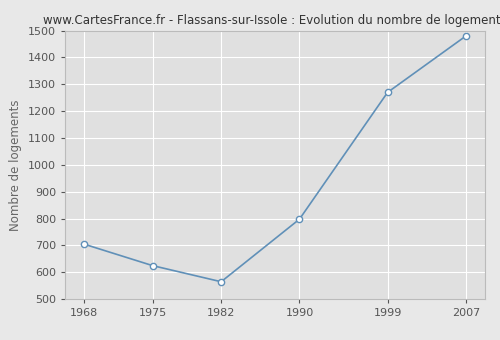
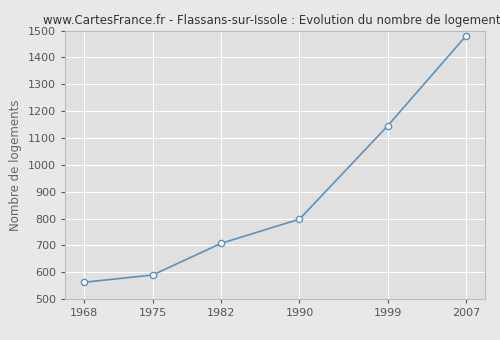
1968: 705 -> 563
1975: 625 -> 590
1982: 565 -> 708
1999: 1270 -> 1145
